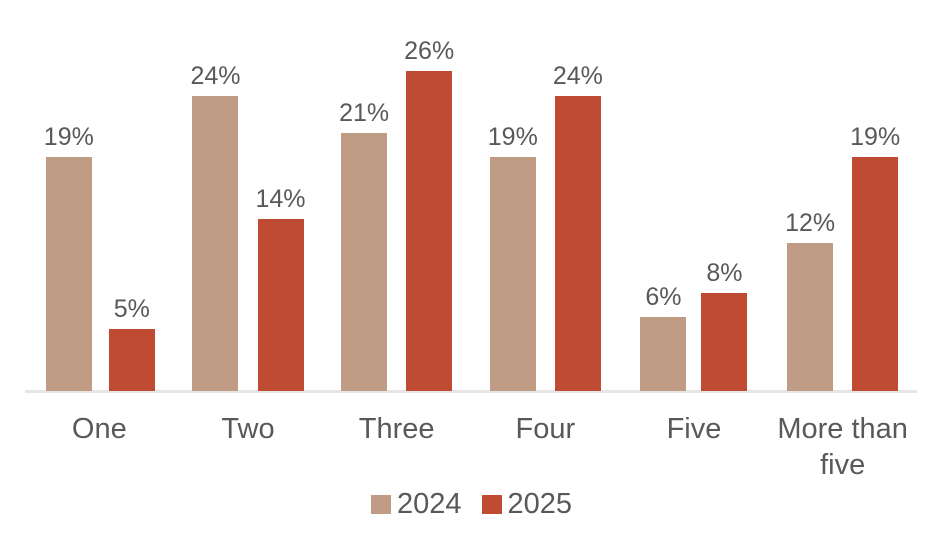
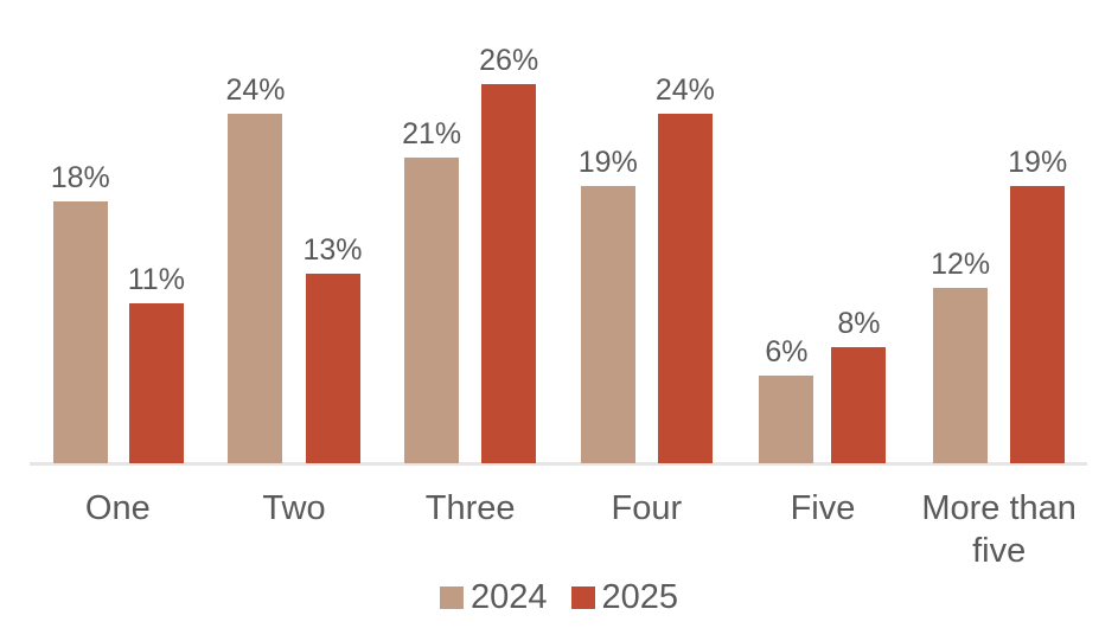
2024/One: 19% -> 18%
2025/One: 5% -> 11%
2025/Two: 14% -> 13%
